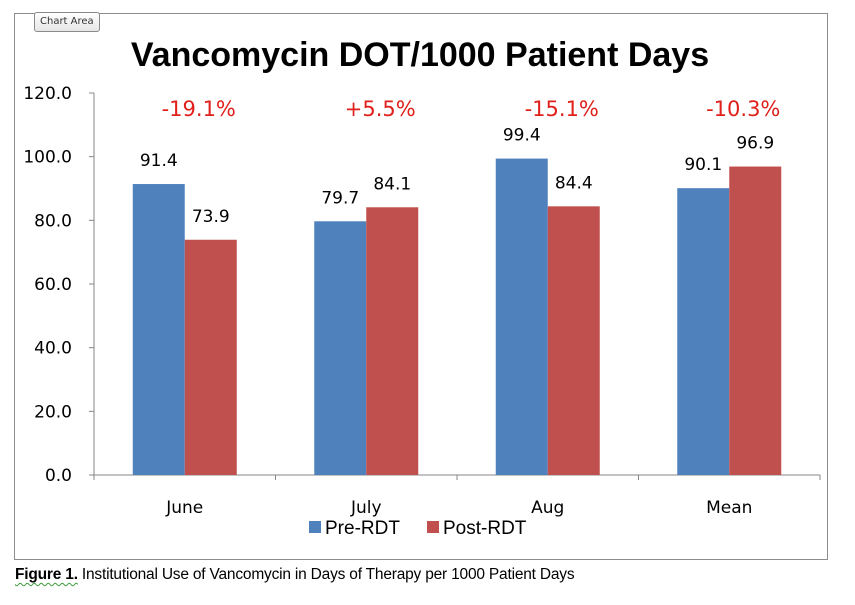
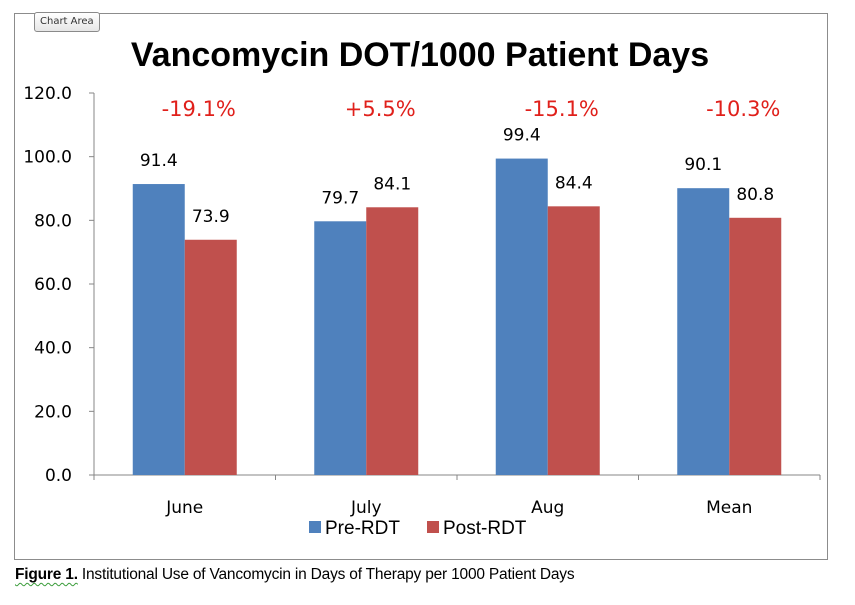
Post-RDT/Mean: 96.9 -> 80.8
